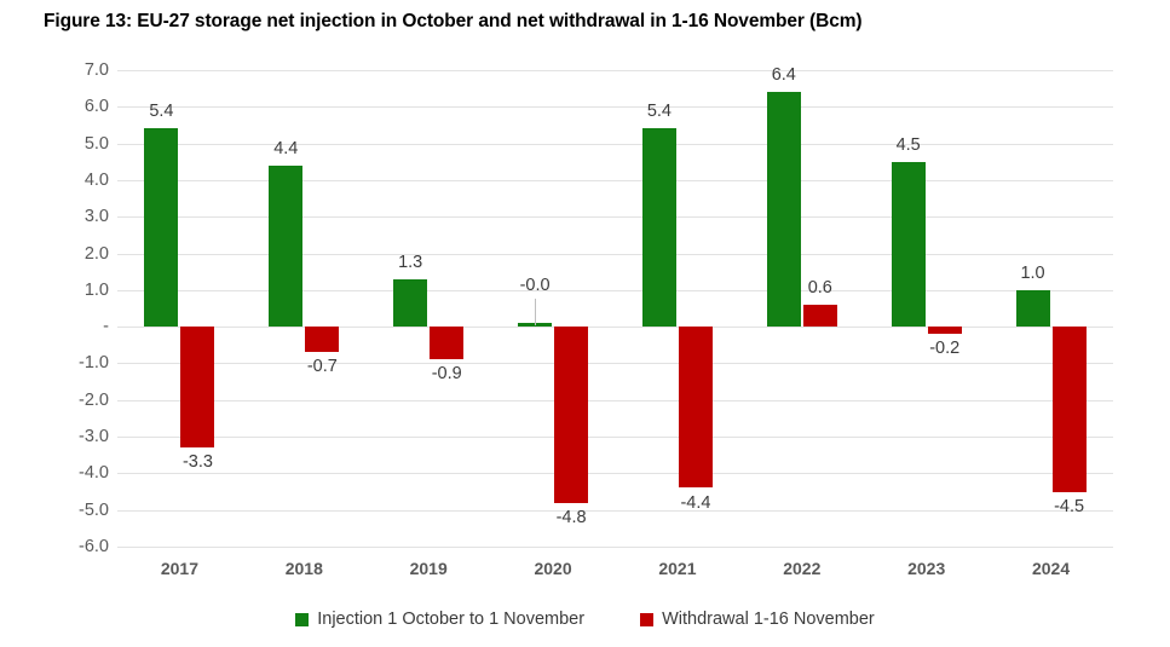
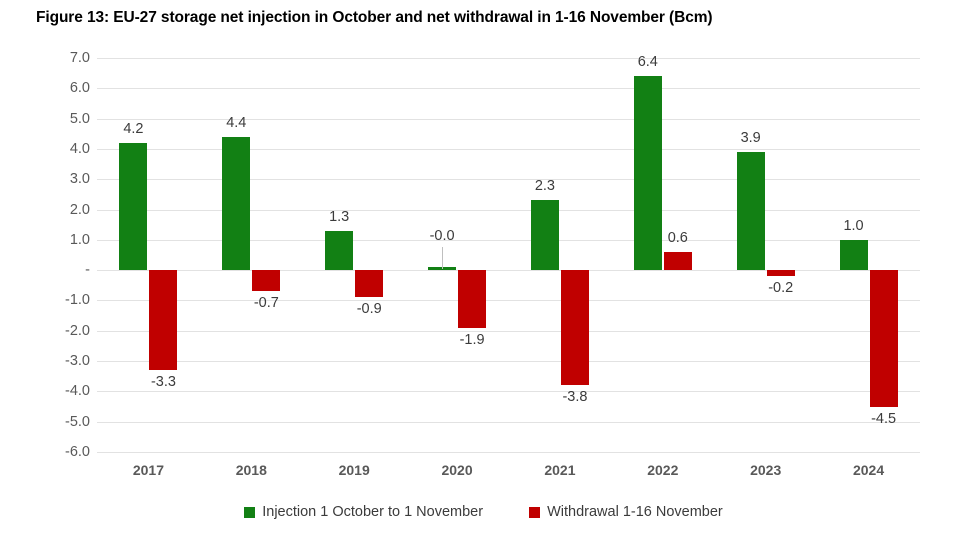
Injection 1 October to 1 November/2017: 5.4 -> 4.2
Withdrawal 1-16 November/2020: -4.8 -> -1.9
Injection 1 October to 1 November/2021: 5.4 -> 2.3
Withdrawal 1-16 November/2021: -4.4 -> -3.8
Injection 1 October to 1 November/2023: 4.5 -> 3.9
